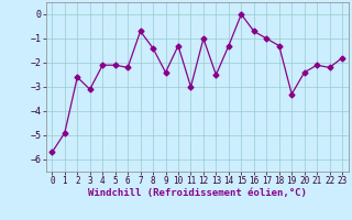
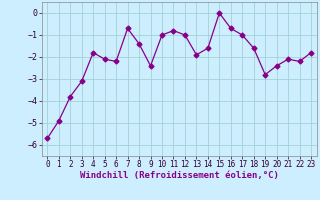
2: -2.6 -> -3.8
4: -2.1 -> -1.8
10: -1.3 -> -1.0
11: -3.0 -> -0.8
13: -2.5 -> -1.9
14: -1.3 -> -1.6
18: -1.3 -> -1.6
19: -3.3 -> -2.8
